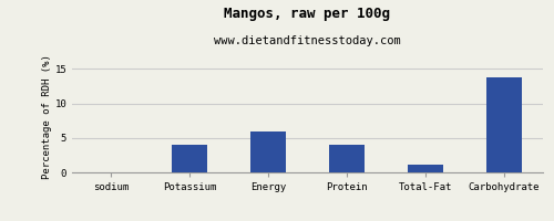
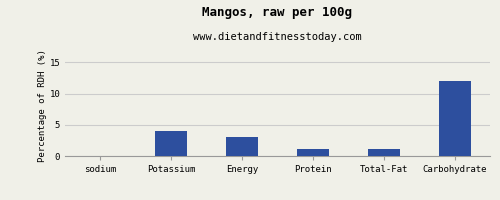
Energy: 6.0 -> 3.0
Protein: 4.0 -> 1.1
Carbohydrate: 13.8 -> 12.0
